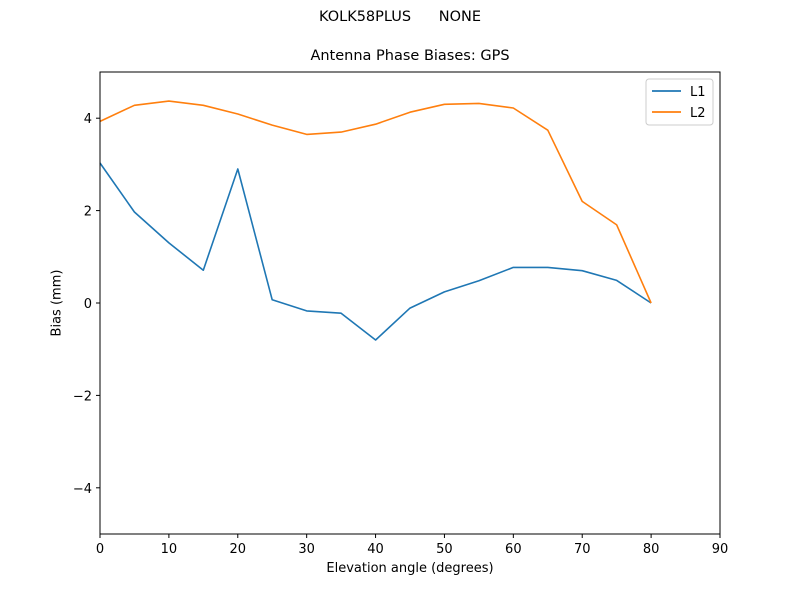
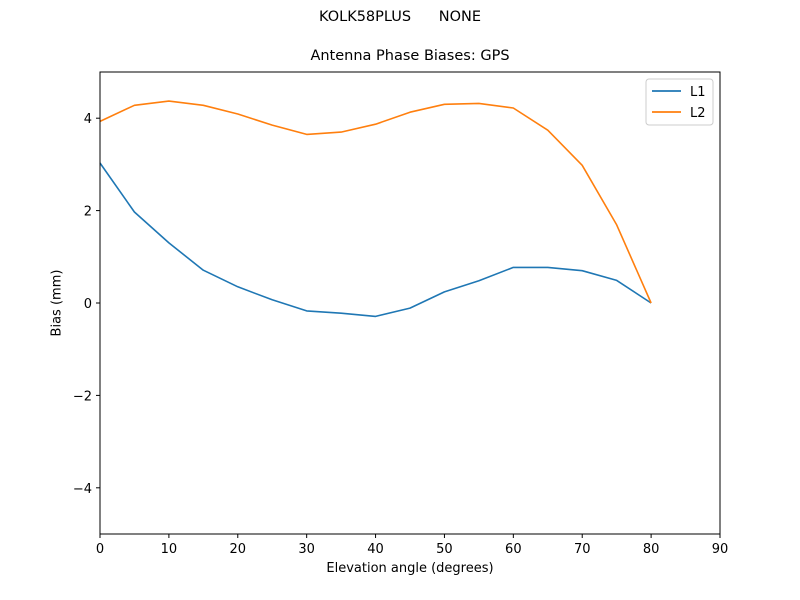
L1/20: 2.9 -> 0.3
L1/40: -0.8 -> -0.3
L2/70: 2.2 -> 3.0
